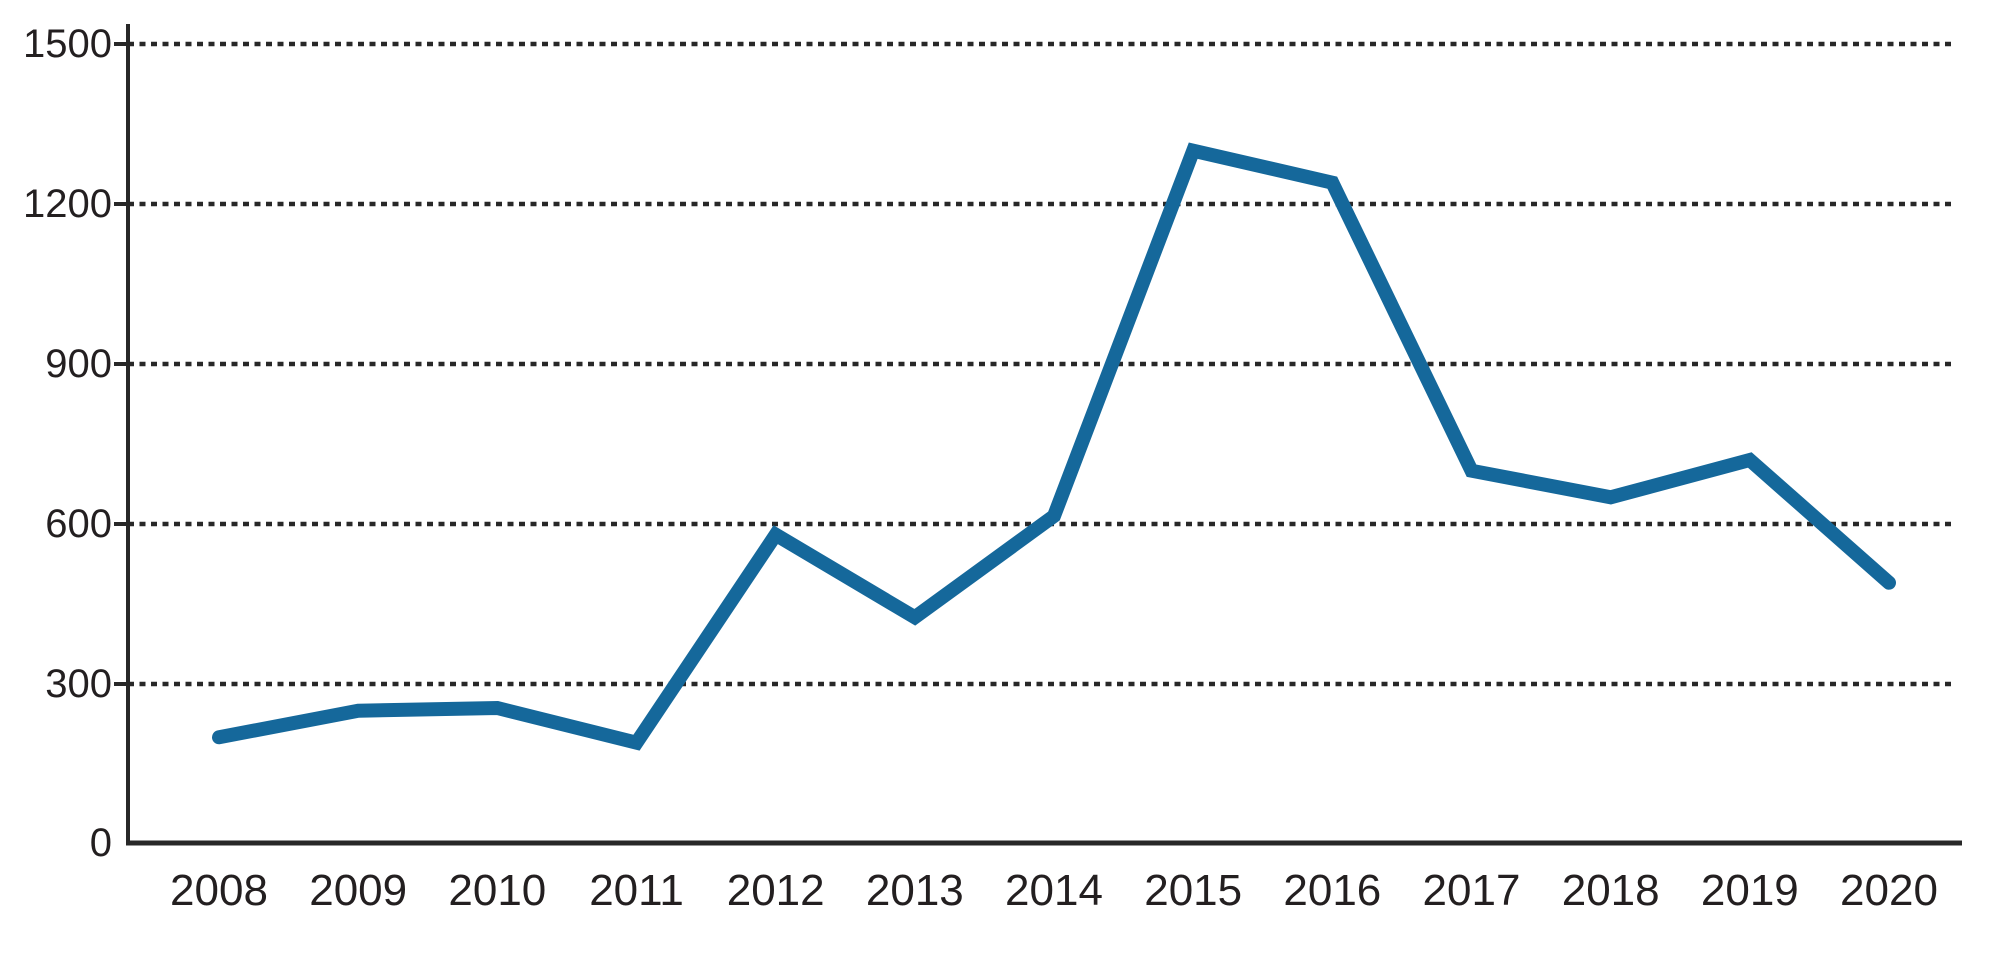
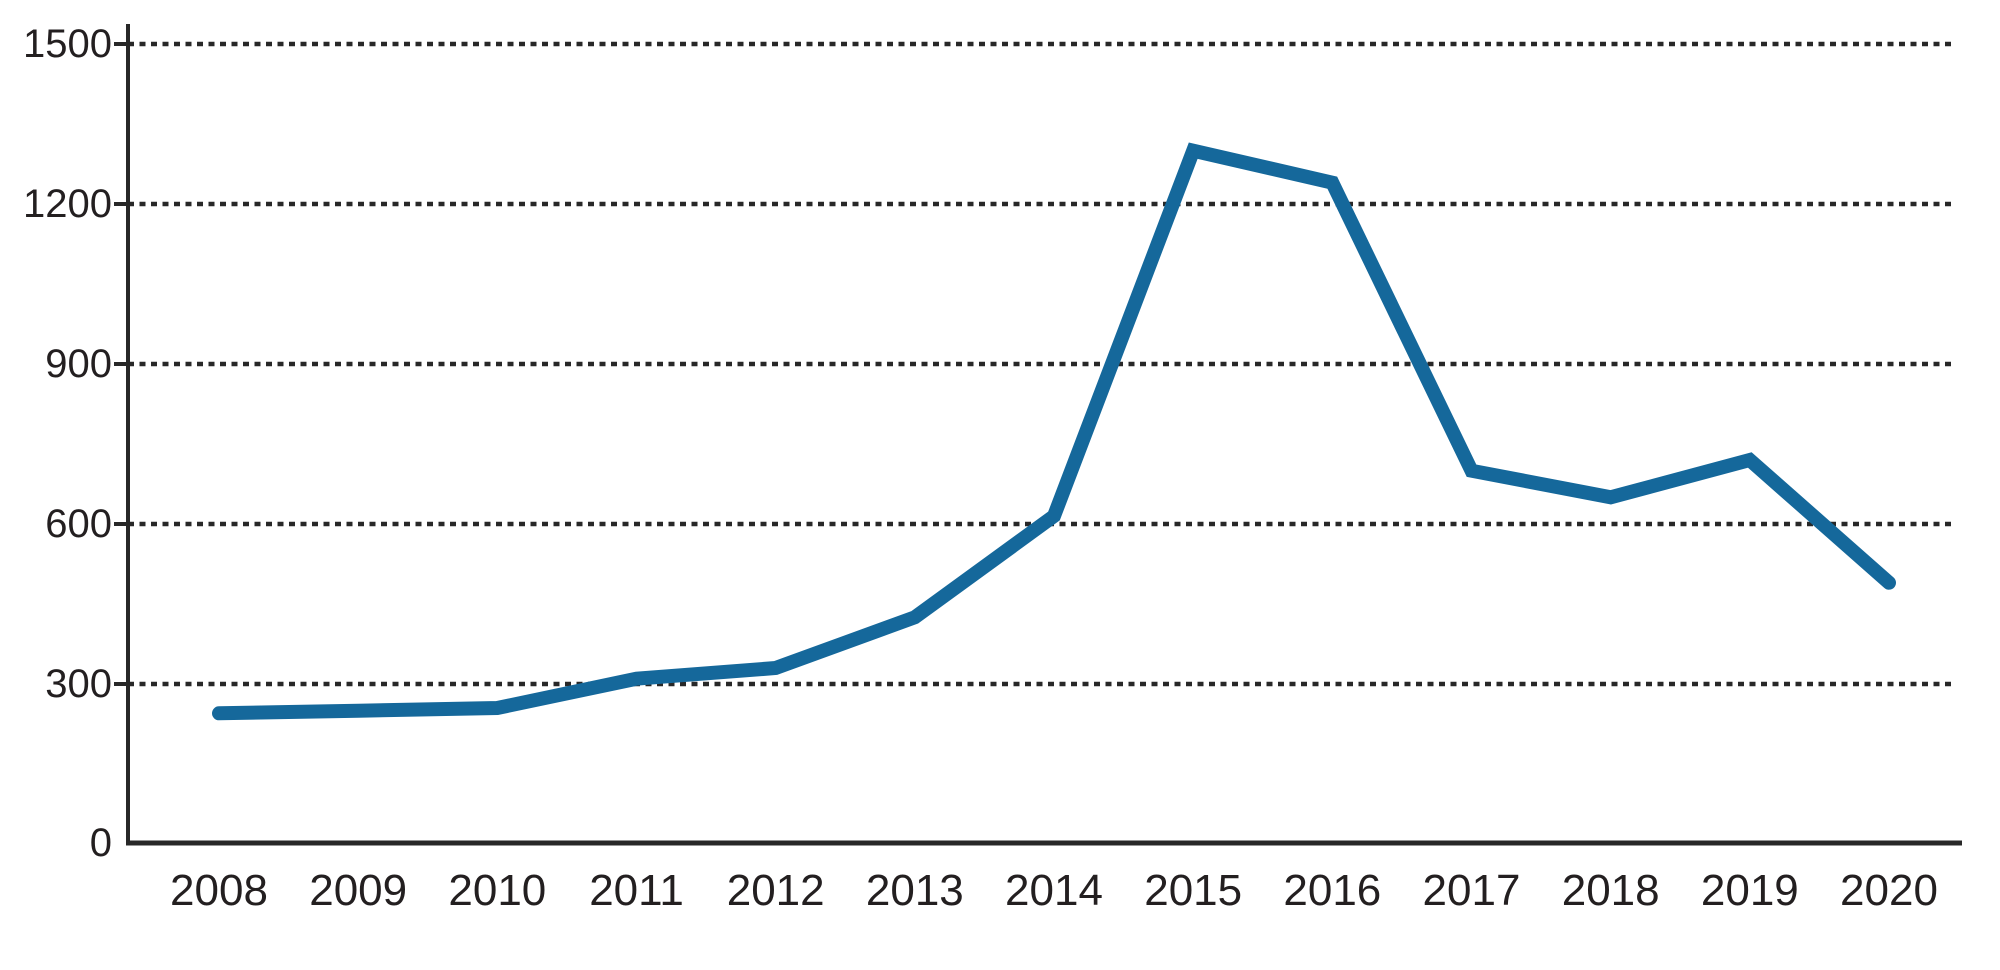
2008: 200 -> 240
2011: 190 -> 310
2012: 580 -> 330
